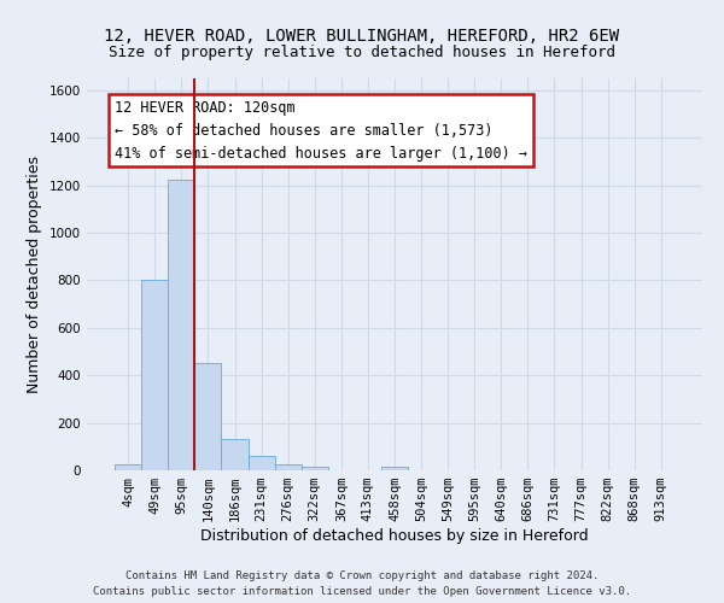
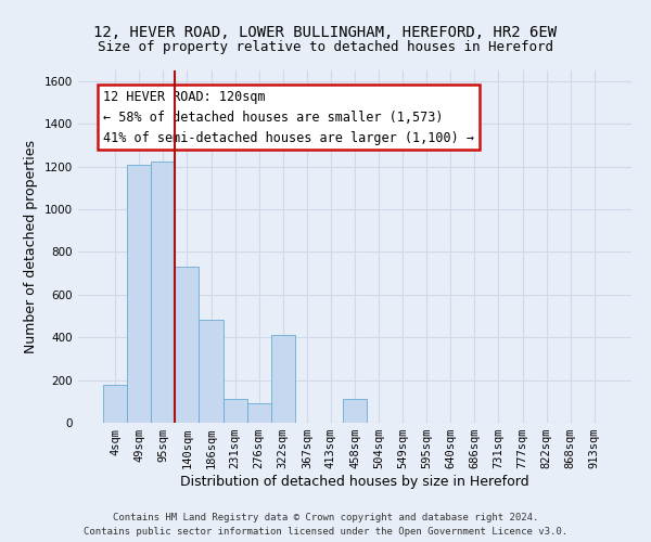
4sqm: 20 -> 180
49sqm: 800 -> 1210
140sqm: 450 -> 730
186sqm: 130 -> 480
231sqm: 60 -> 110
276sqm: 20 -> 90
322sqm: 20 -> 410
458sqm: 20 -> 110
